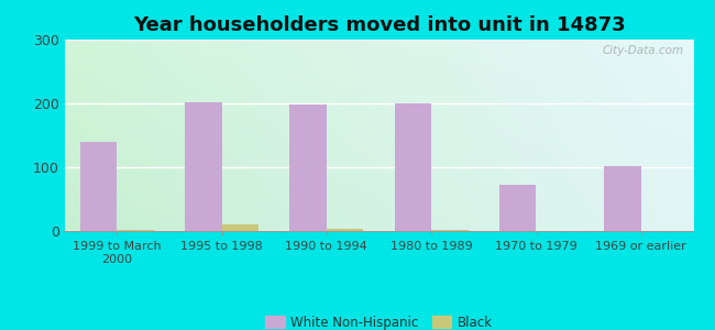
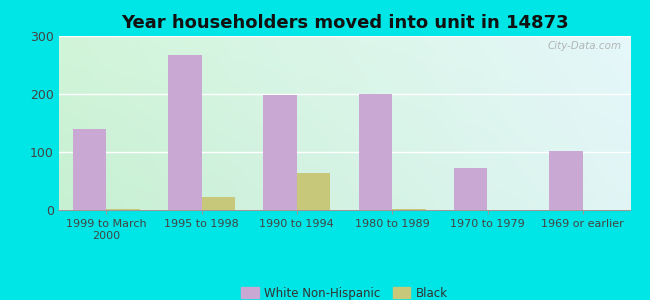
White Non-Hispanic/1995 to 1998: 202 -> 268
Black/1995 to 1998: 10 -> 22
Black/1990 to 1994: 4 -> 64
